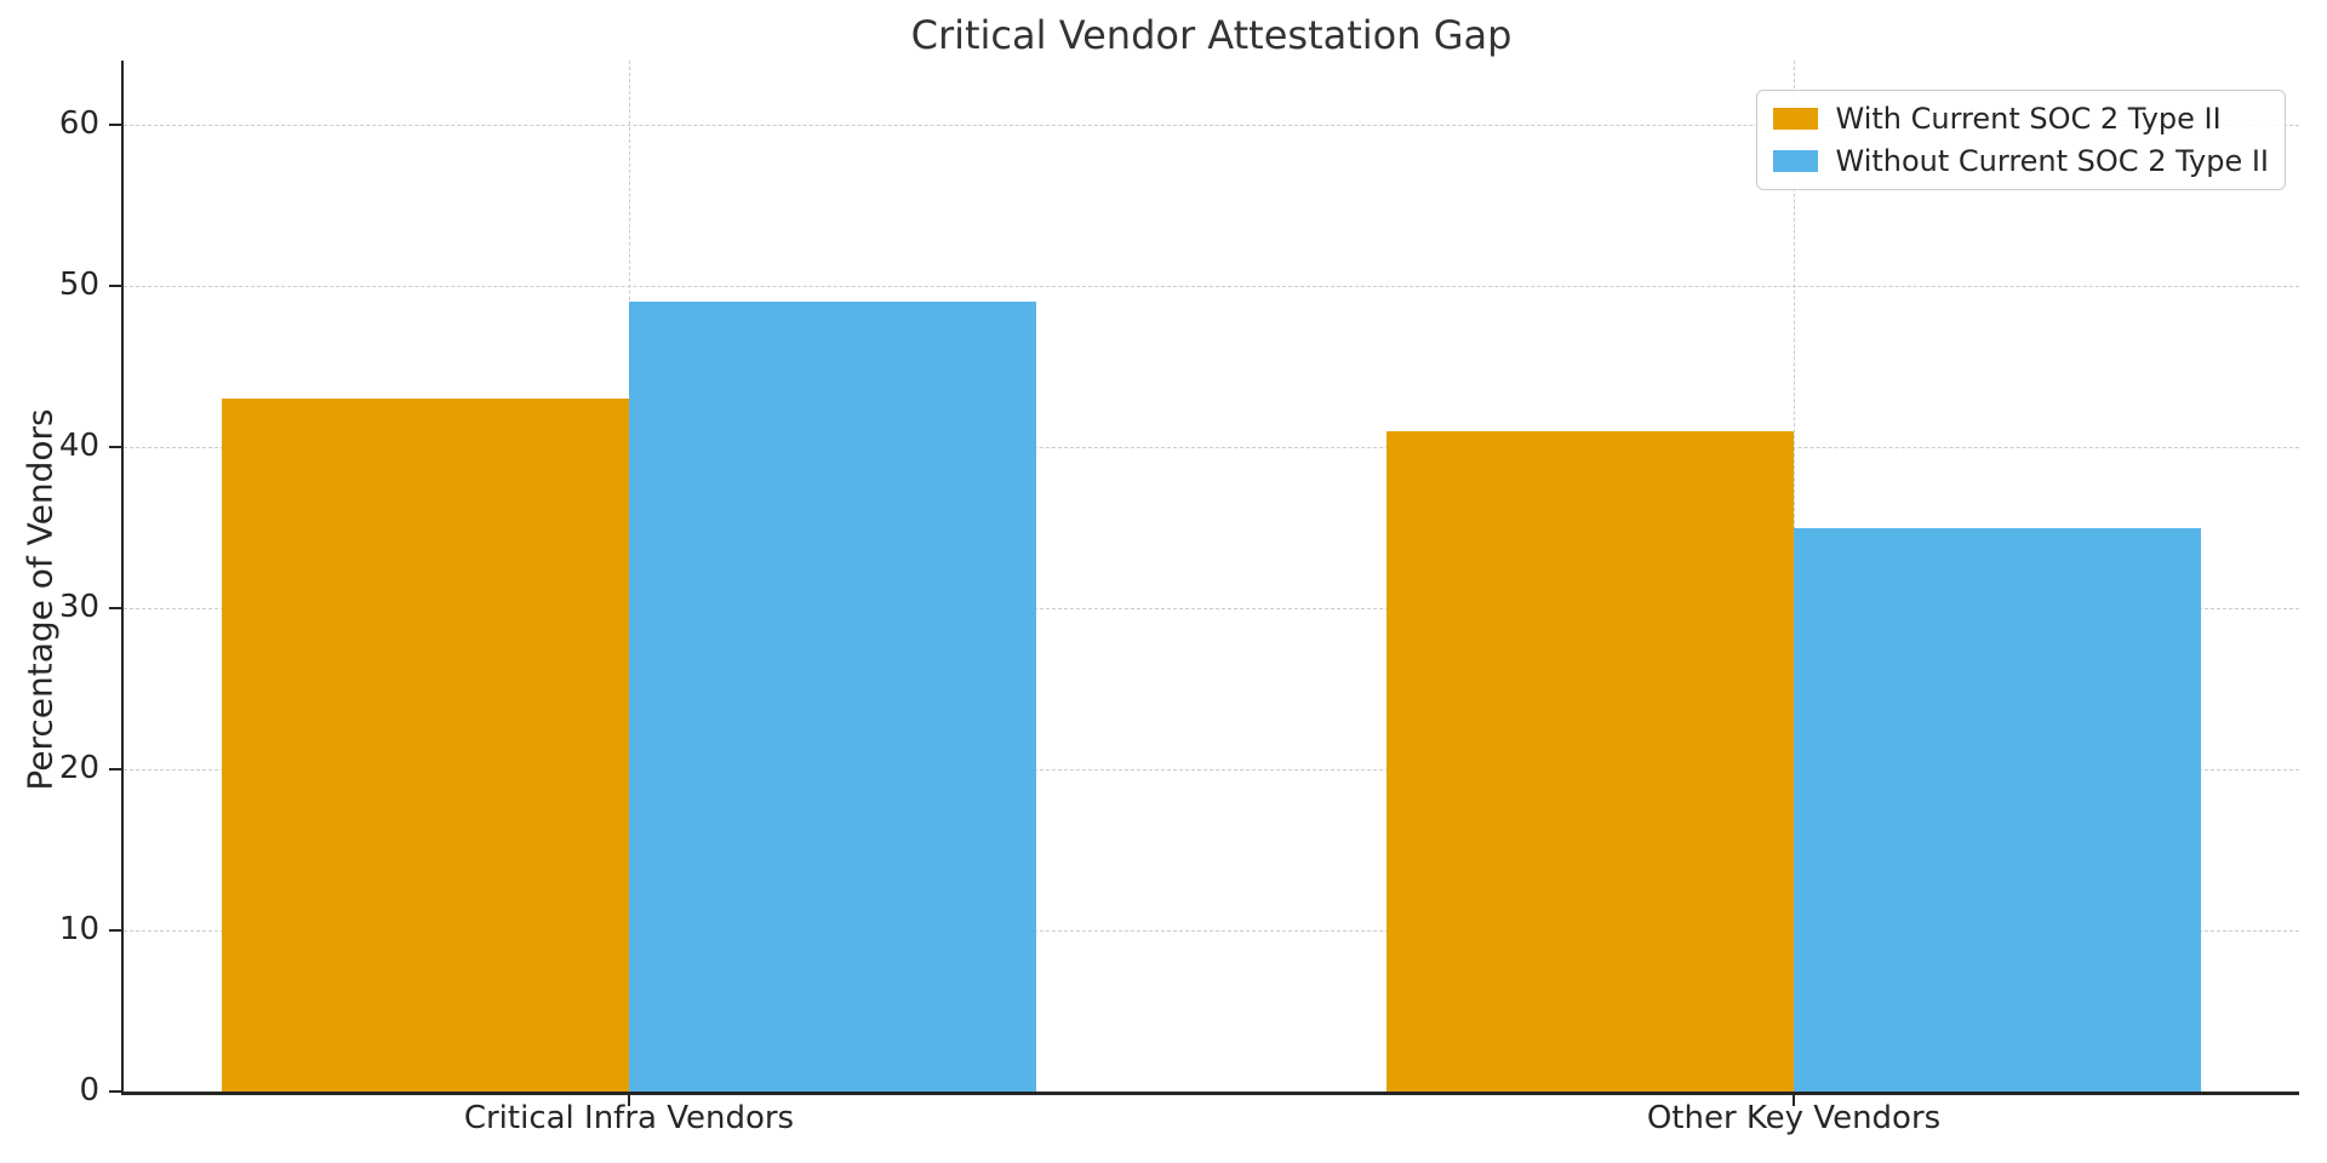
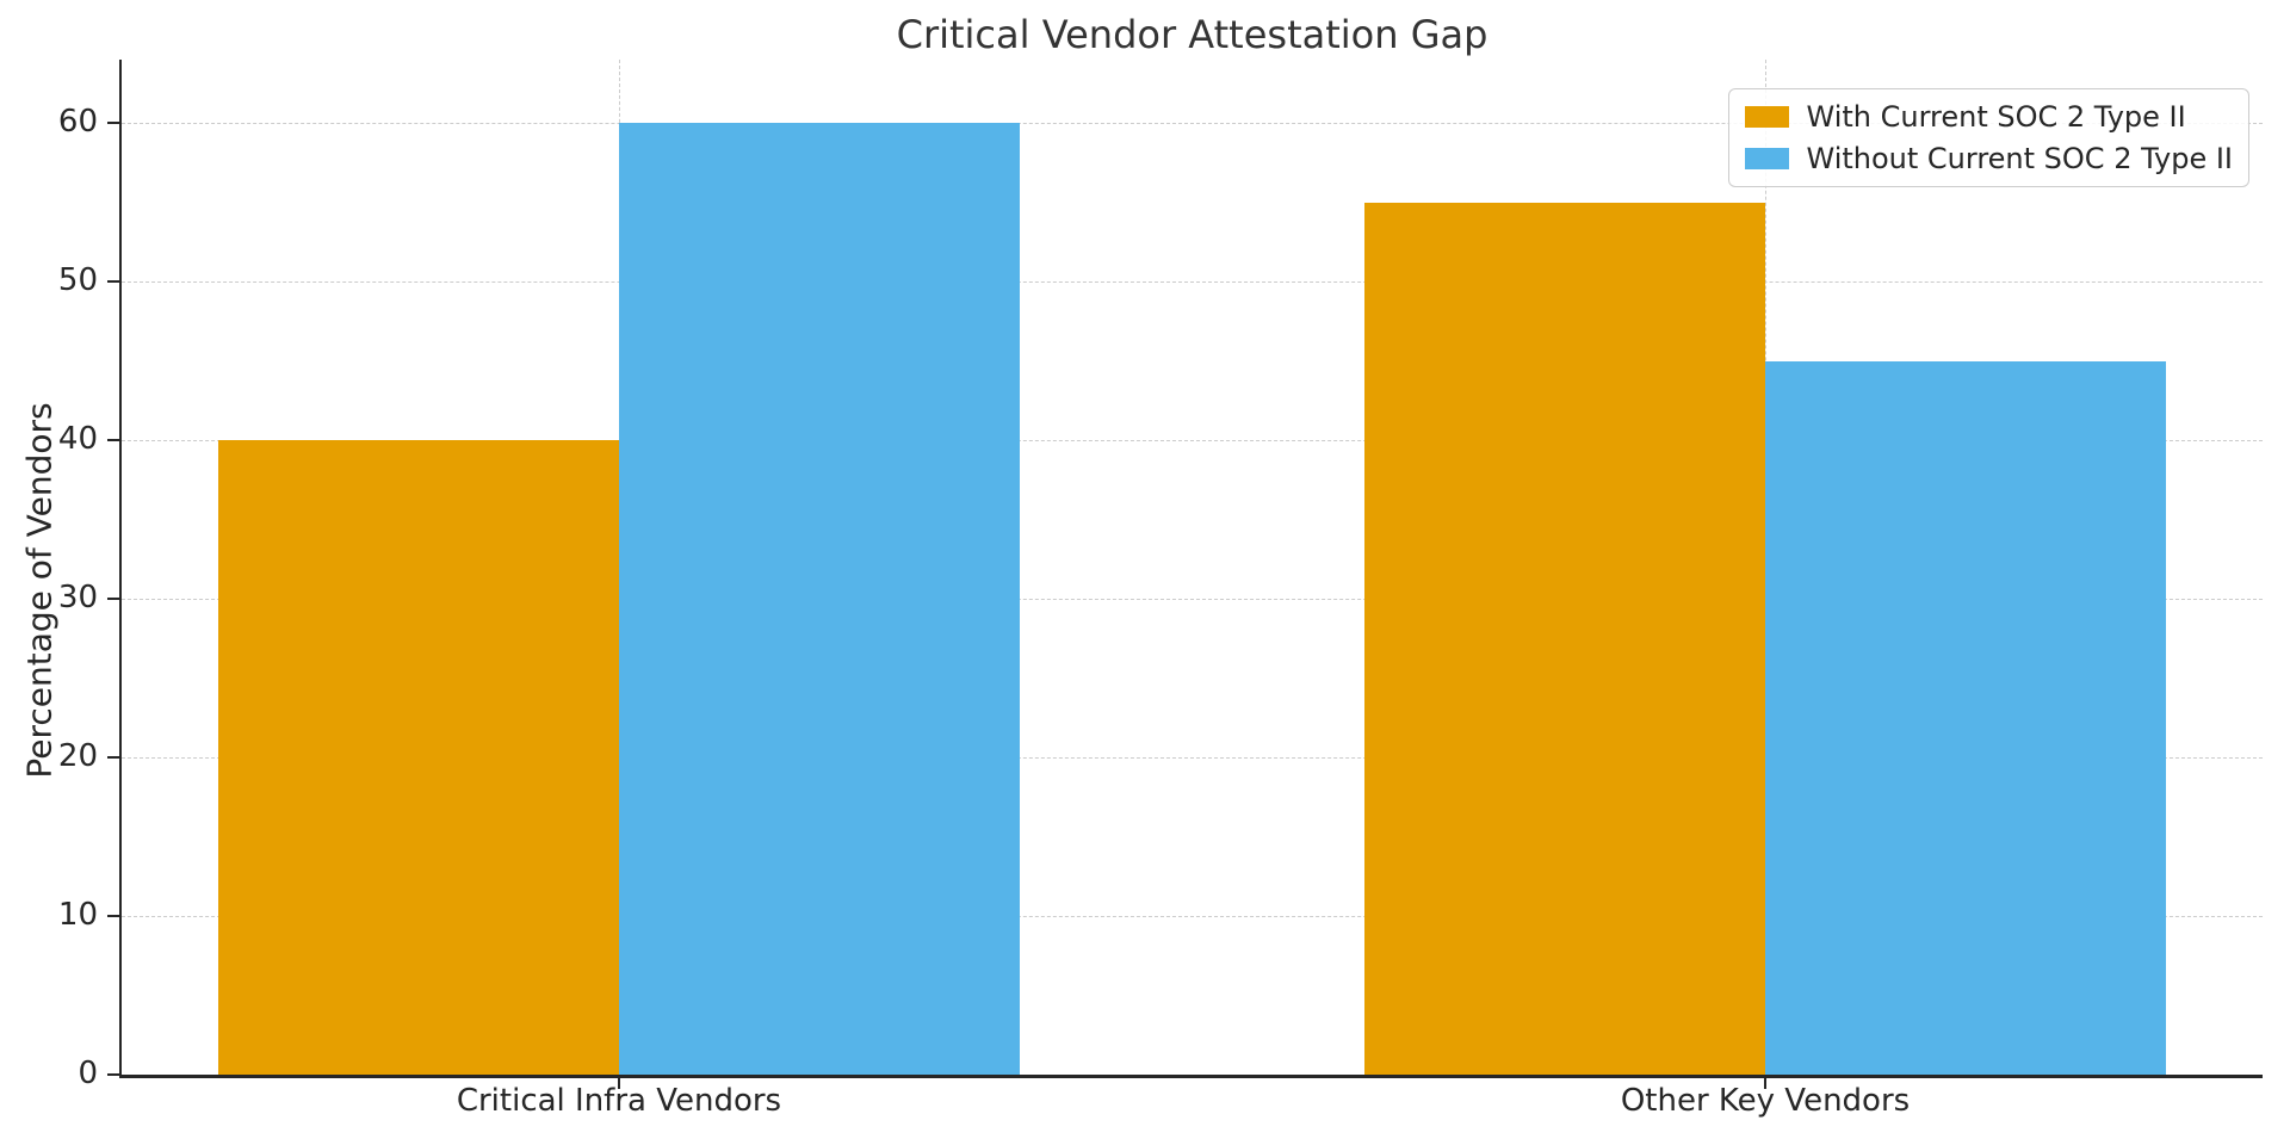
With Current SOC 2 Type II/Critical Infra Vendors: 43 -> 40
Without Current SOC 2 Type II/Critical Infra Vendors: 49 -> 60
With Current SOC 2 Type II/Other Key Vendors: 41 -> 55
Without Current SOC 2 Type II/Other Key Vendors: 35 -> 45
